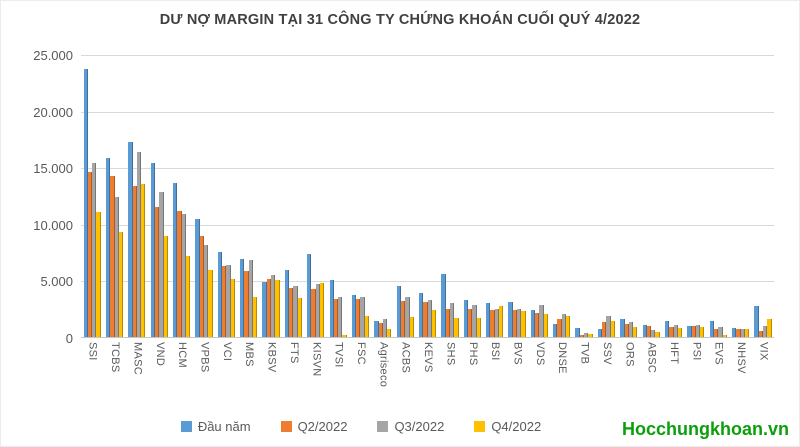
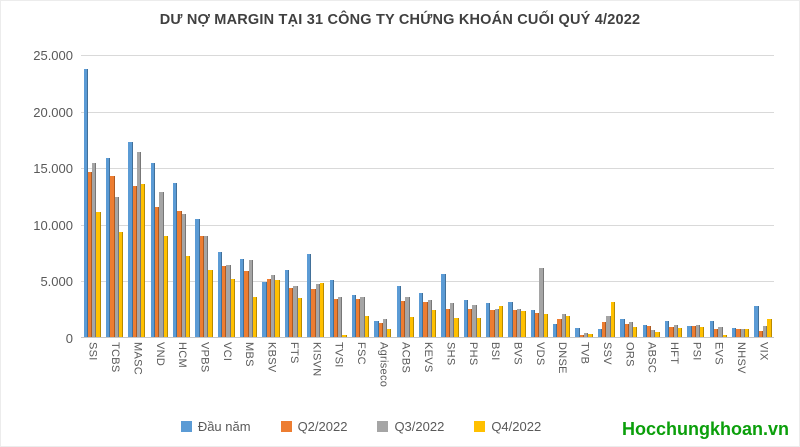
Q3/2022/VPBS: 8100 -> 8900
Q3/2022/VDS: 2800 -> 6100
Q4/2022/SSV: 1400 -> 3100
